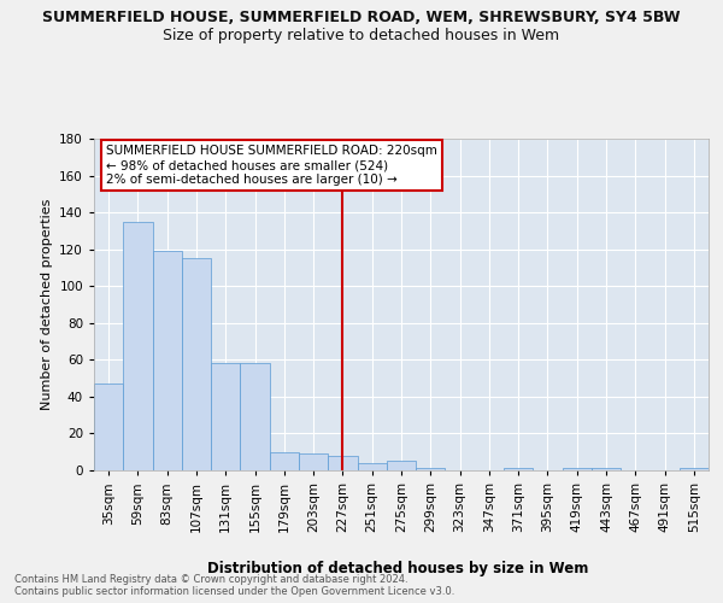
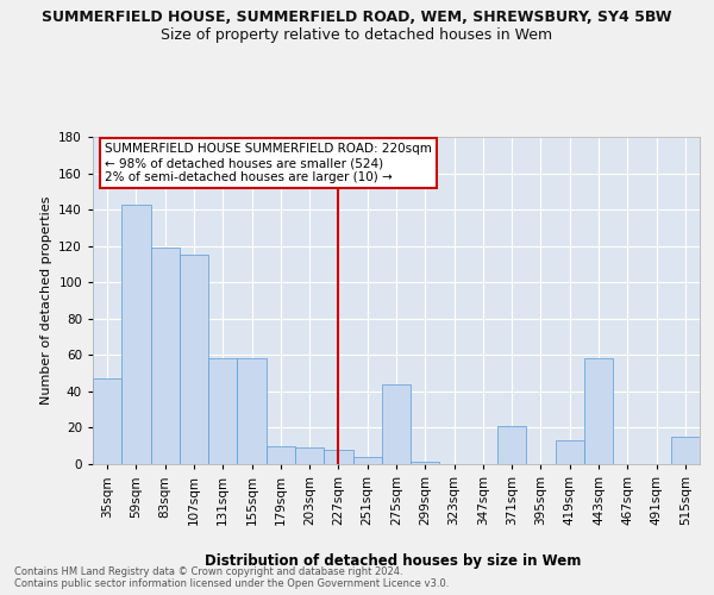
59sqm: 135 -> 143
275sqm: 5 -> 44
371sqm: 1 -> 21
419sqm: 1 -> 13
443sqm: 1 -> 58
515sqm: 1 -> 15
